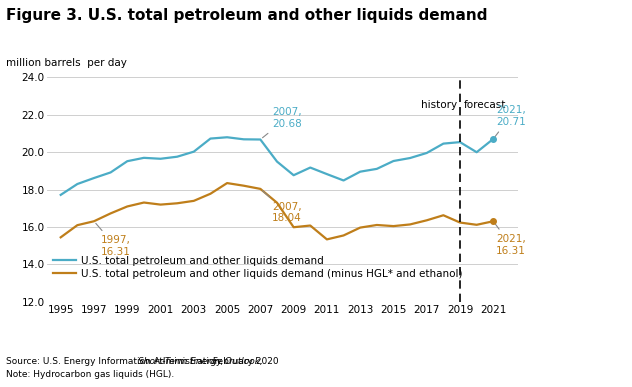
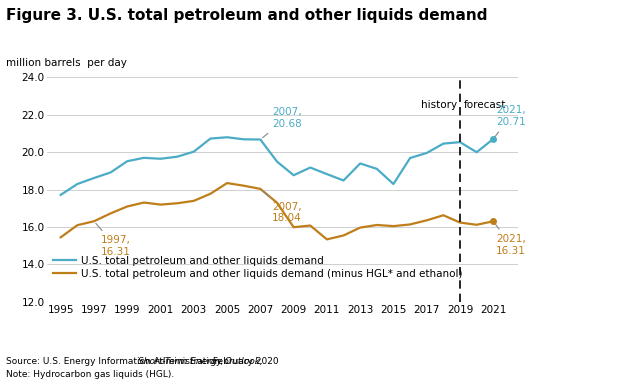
U.S. total petroleum and other liquids demand/2013: 19.0 -> 19.4
U.S. total petroleum and other liquids demand/2015: 19.5 -> 18.3
